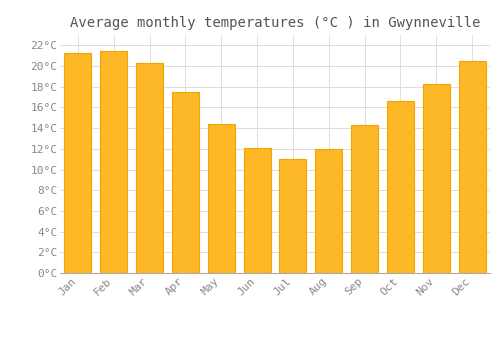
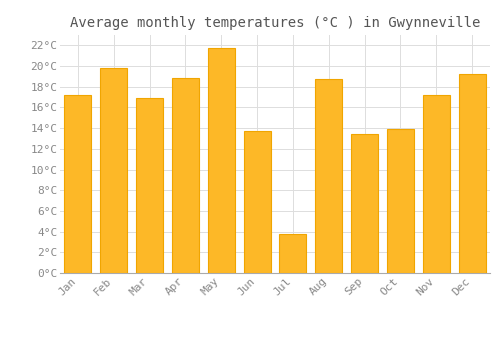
Jan: 21.3°C -> 17.2°C
Feb: 21.5°C -> 19.8°C
Mar: 20.3°C -> 16.9°C
Apr: 17.5°C -> 18.8°C
May: 14.4°C -> 21.7°C
Jun: 12.1°C -> 13.7°C
Jul: 11.0°C -> 3.8°C
Aug: 12.0°C -> 18.7°C
Sep: 14.3°C -> 13.4°C
Oct: 16.6°C -> 13.9°C
Nov: 18.3°C -> 17.2°C
Dec: 20.5°C -> 19.2°C
